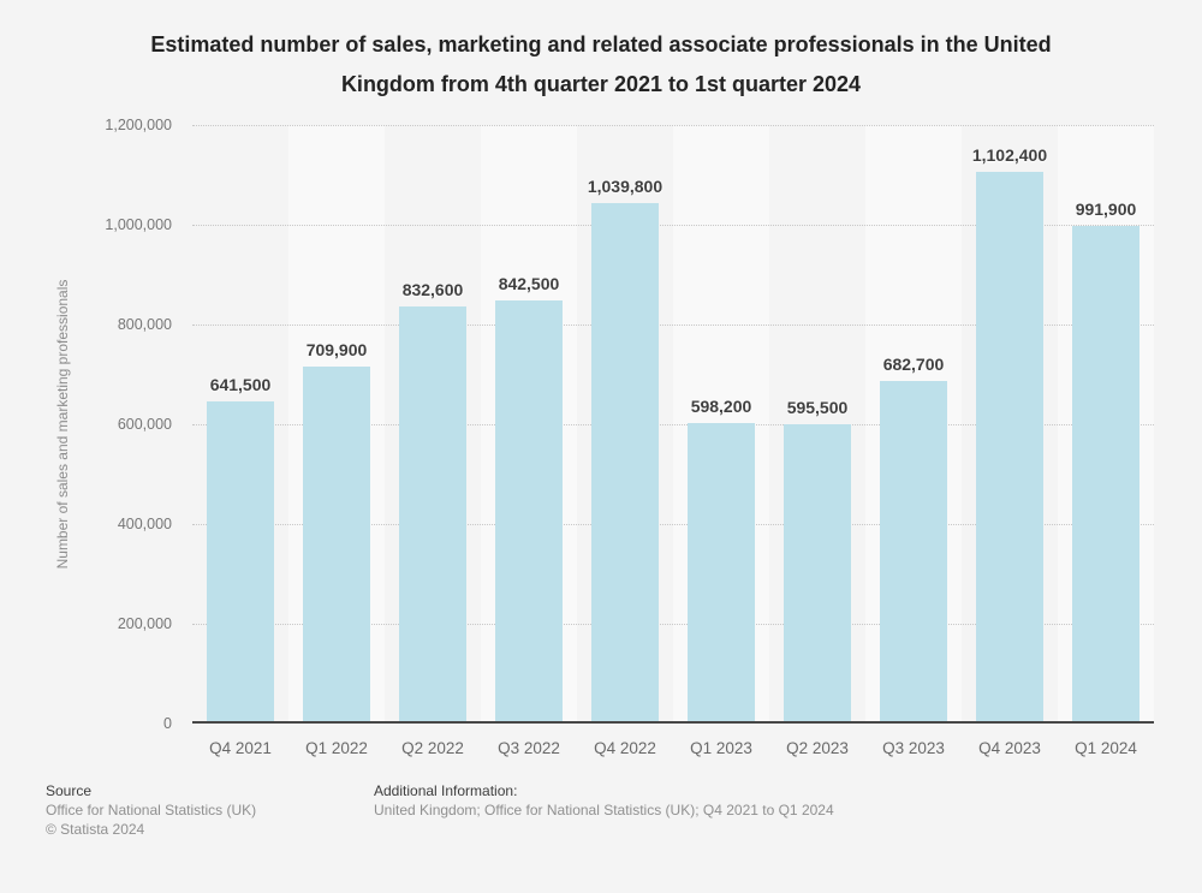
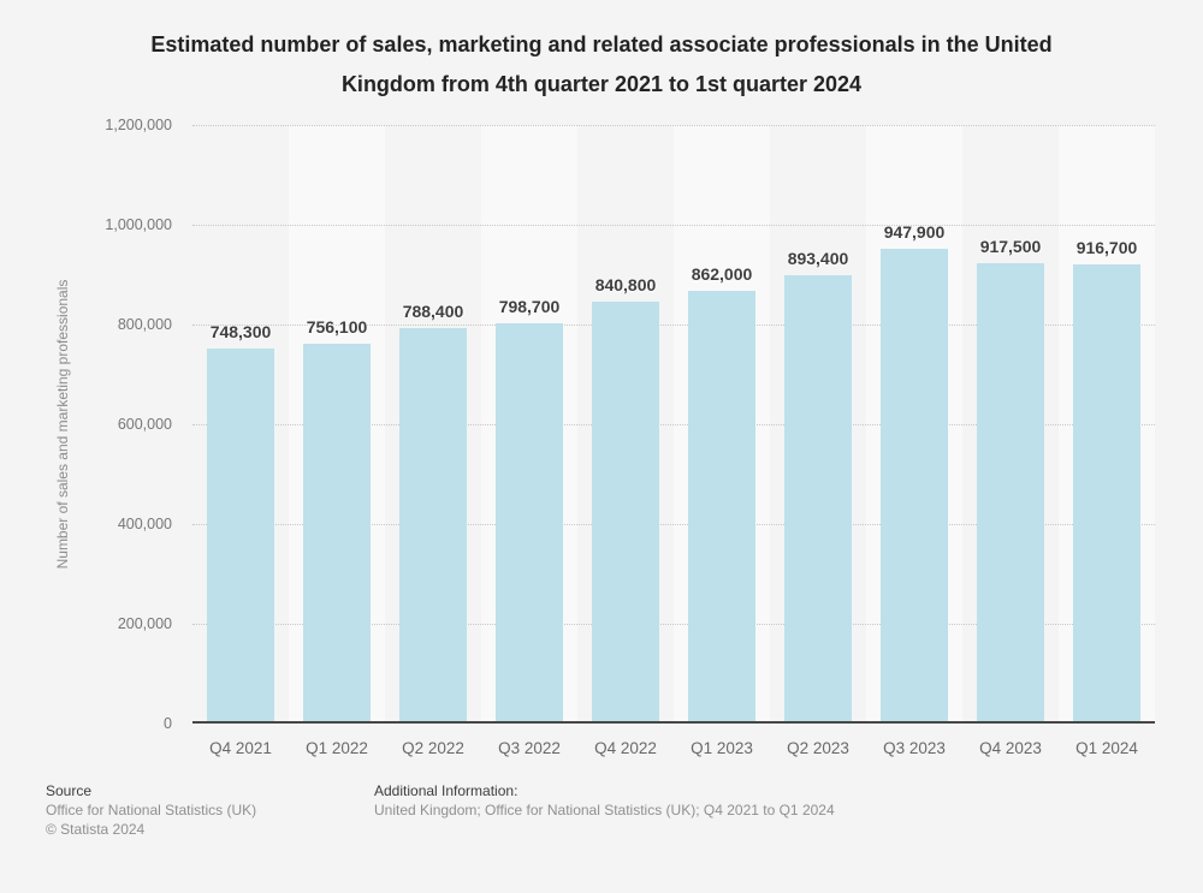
Q4 2021: 641,500 -> 748,300
Q1 2022: 709,900 -> 756,100
Q2 2022: 832,600 -> 788,400
Q3 2022: 842,500 -> 798,700
Q4 2022: 1,039,800 -> 840,800
Q1 2023: 598,200 -> 862,000
Q2 2023: 595,500 -> 893,400
Q3 2023: 682,700 -> 947,900
Q4 2023: 1,102,400 -> 917,500
Q1 2024: 991,900 -> 916,700
